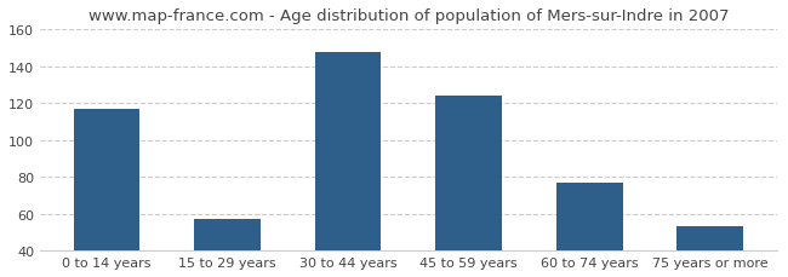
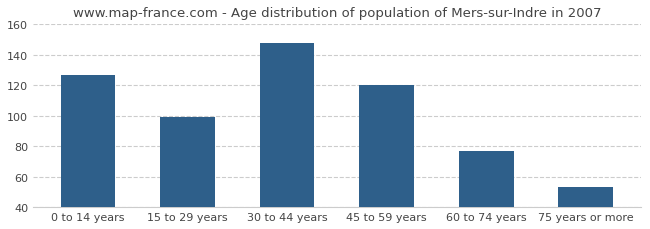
0 to 14 years: 117 -> 127
15 to 29 years: 57 -> 99
45 to 59 years: 124 -> 120
